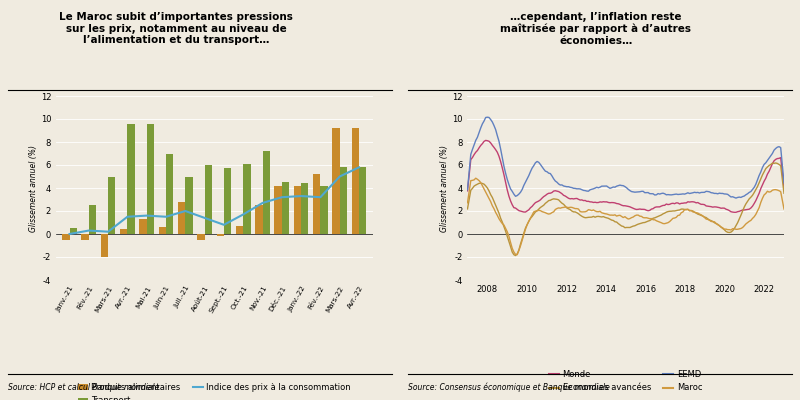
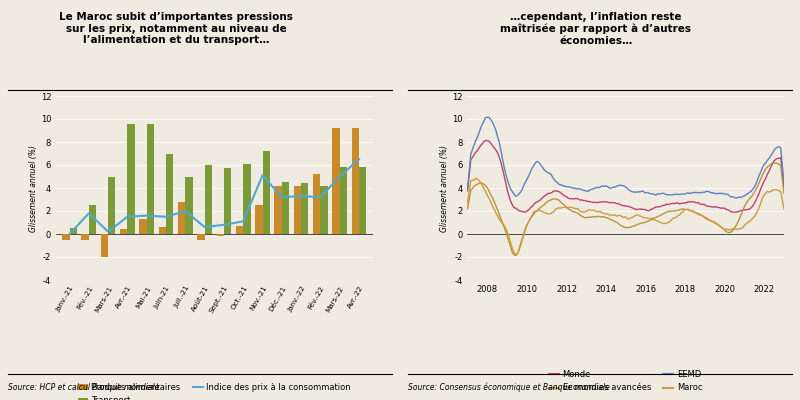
Indice des prix à la consommation/Fév.-21: 0.3 -> 1.8
Indice des prix à la consommation/Août-21: 1.4 -> 0.6
Indice des prix à la consommation/Oct.-21: 1.7 -> 1.1
Indice des prix à la consommation/Nov.-21: 2.7 -> 5.1
Indice des prix à la consommation/Avr.-22: 5.8 -> 6.5
